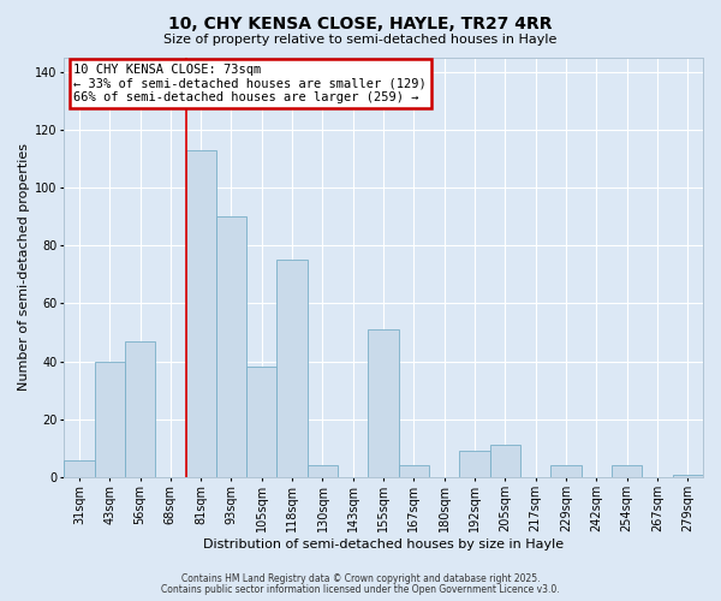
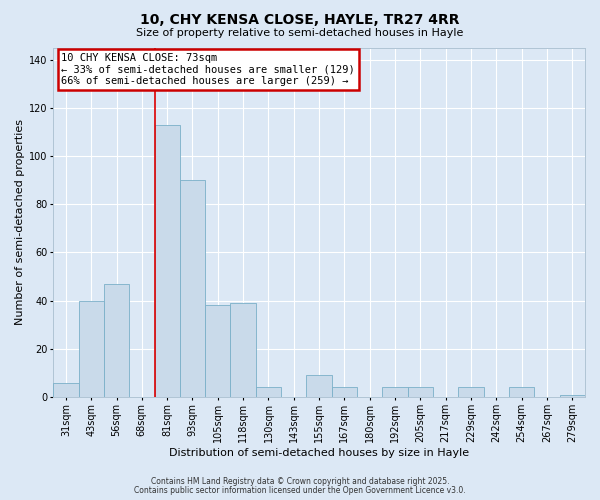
118sqm: 75 -> 39
155sqm: 51 -> 9
192sqm: 9 -> 4
205sqm: 11 -> 4
